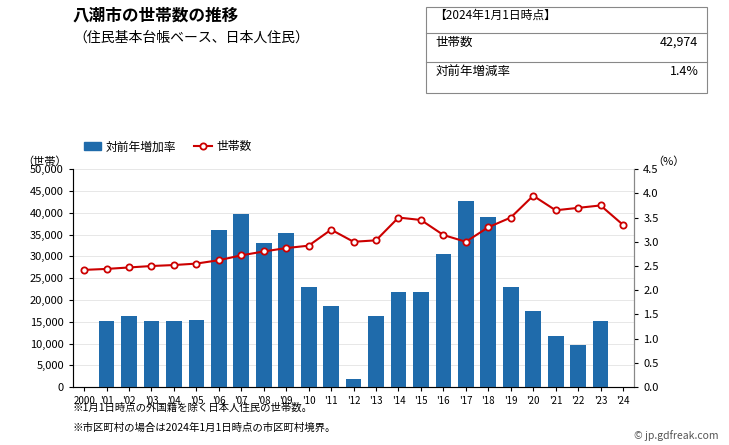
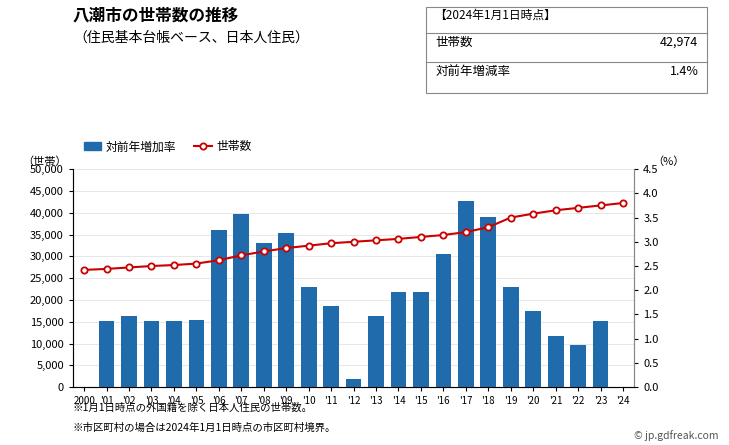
世帯数/'11: 3.25 -> 2.97
世帯数/'14: 3.50 -> 3.06
世帯数/'15: 3.45 -> 3.10
世帯数/'17: 3.00 -> 3.20
世帯数/'20: 3.95 -> 3.58
世帯数/'24: 3.35 -> 3.80
